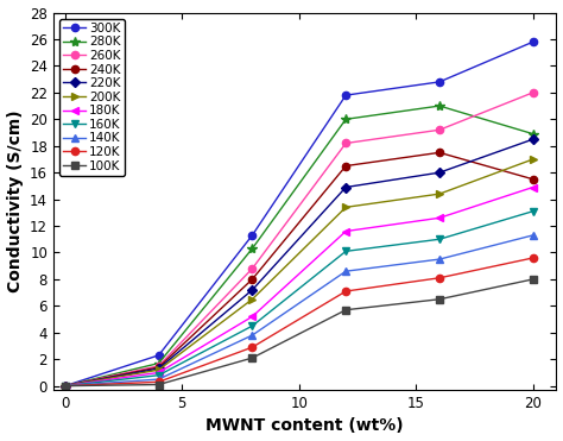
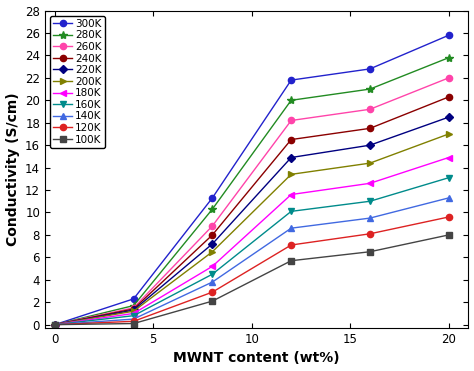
280K/20: 18.9 -> 23.8
240K/20: 15.5 -> 20.3
